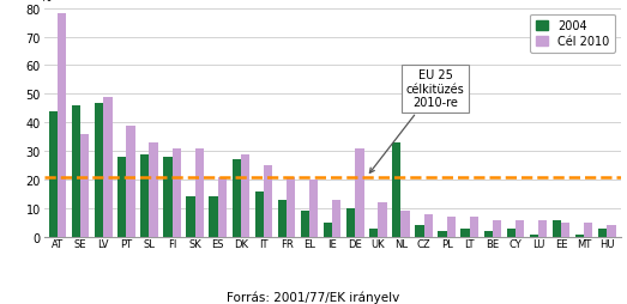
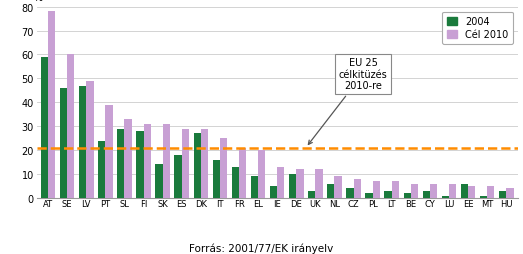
2004/AT: 44 -> 59
Cél 2010/SE: 36 -> 60
2004/PT: 28 -> 24
2004/ES: 14 -> 18
Cél 2010/ES: 21 -> 29
Cél 2010/DE: 31 -> 12
2004/NL: 33 -> 6
